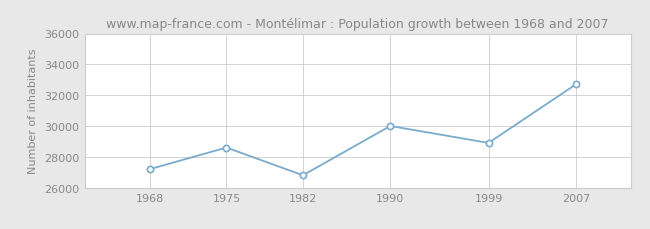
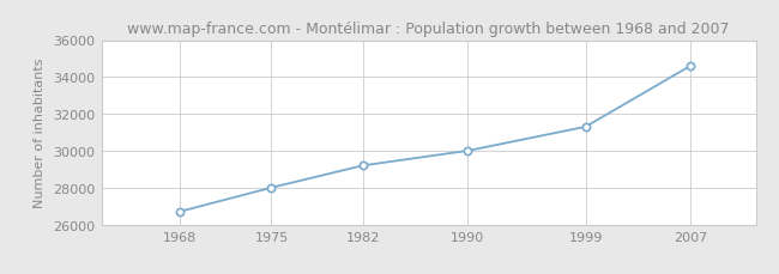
1968: 27200 -> 26700
1975: 28600 -> 28000
1982: 26800 -> 29200
1999: 28900 -> 31300
2007: 32700 -> 34600
